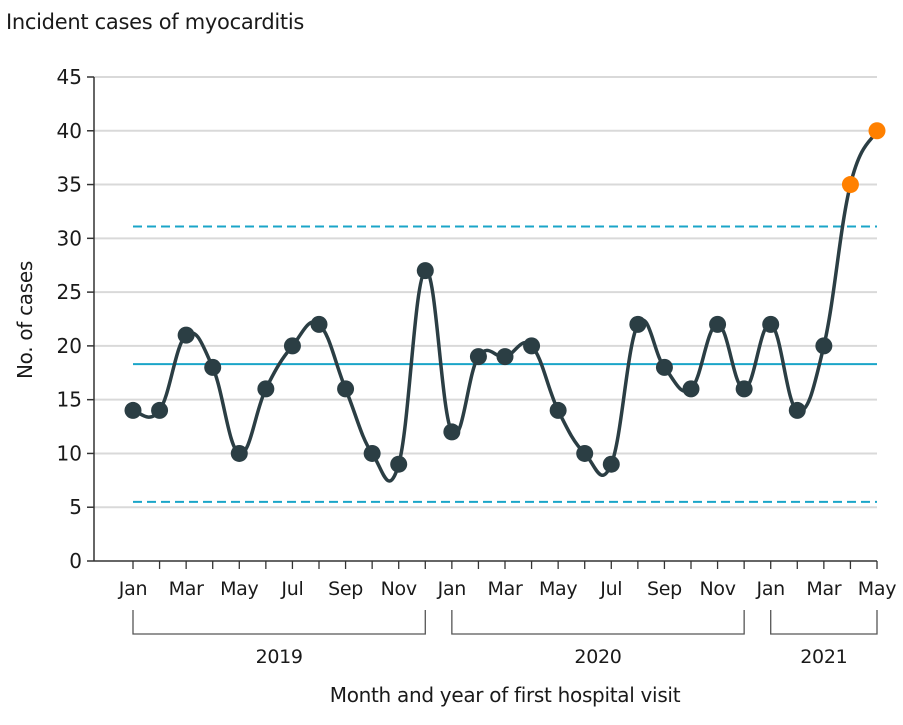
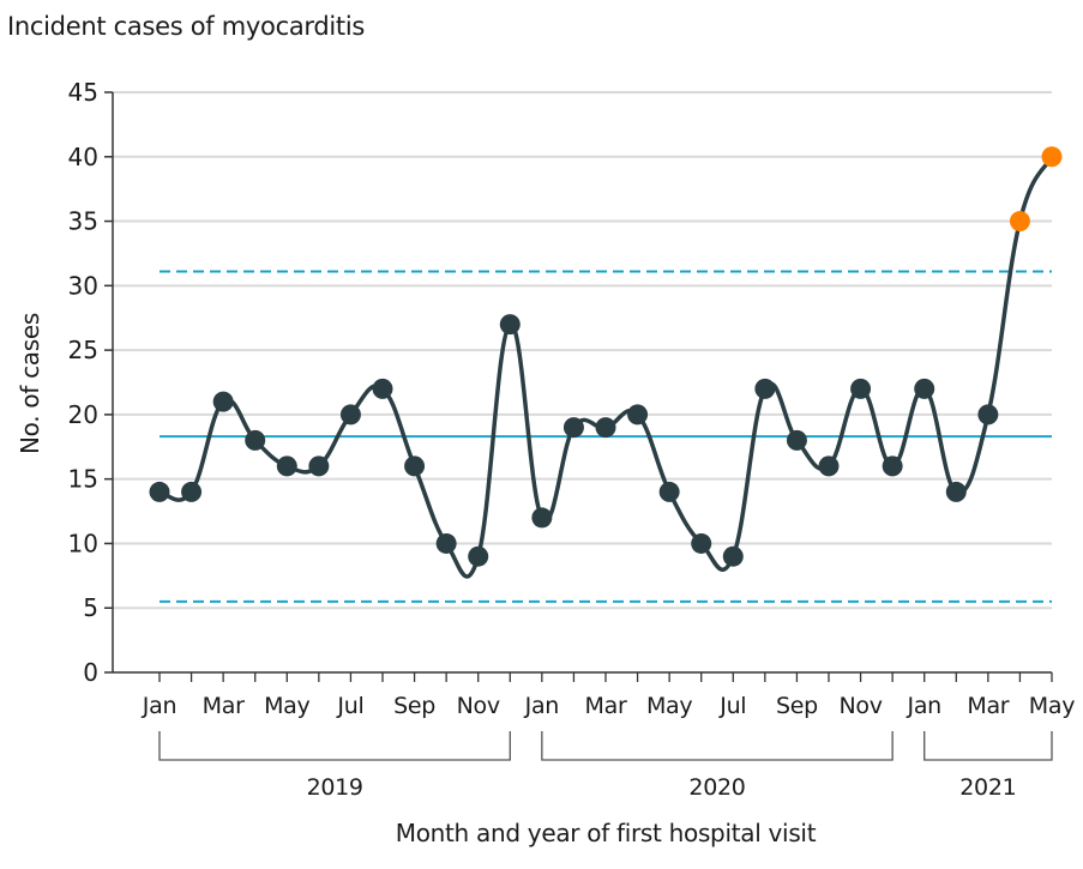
May 2019: 10 -> 16
